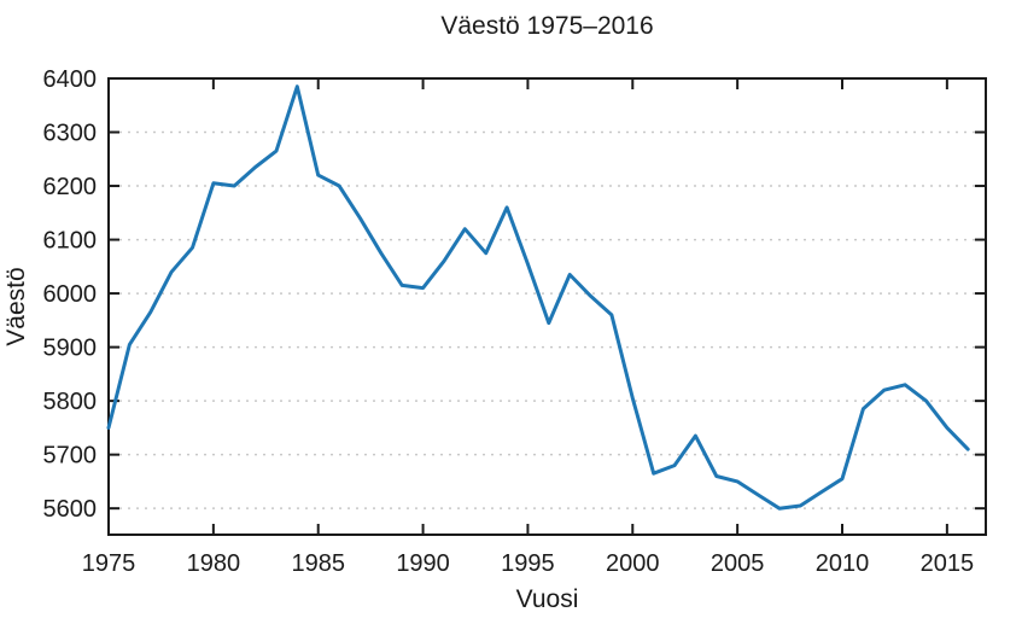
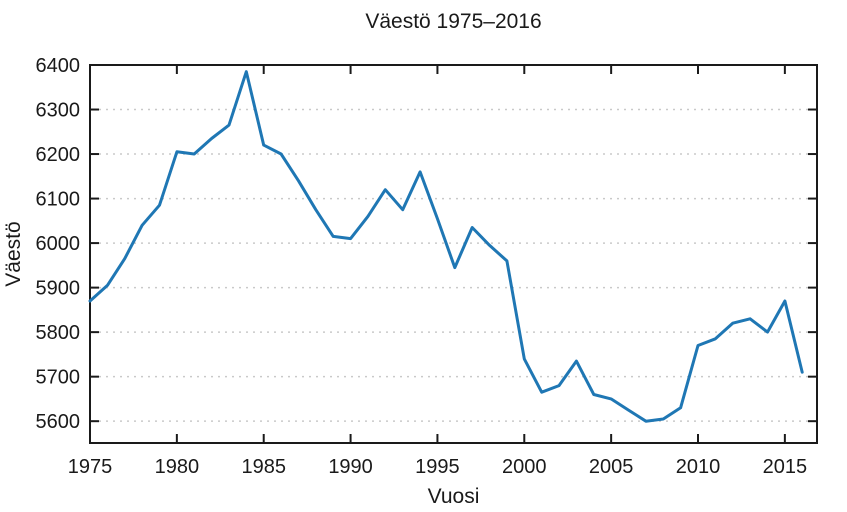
1975: 5750 -> 5870
2000: 5800 -> 5740
2010: 5660 -> 5770
2015: 5750 -> 5870
